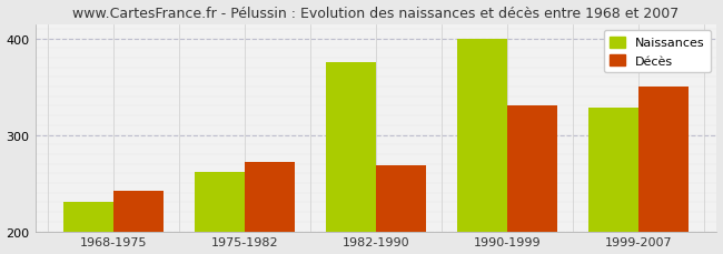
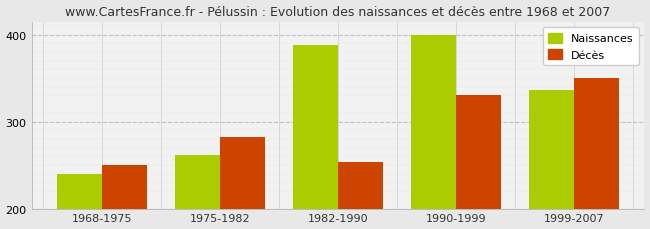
Naissances/1968-1975: 230 -> 240
Décès/1968-1975: 242 -> 250
Décès/1975-1982: 272 -> 282
Naissances/1982-1990: 375 -> 388
Décès/1982-1990: 268 -> 254
Naissances/1999-2007: 328 -> 336
